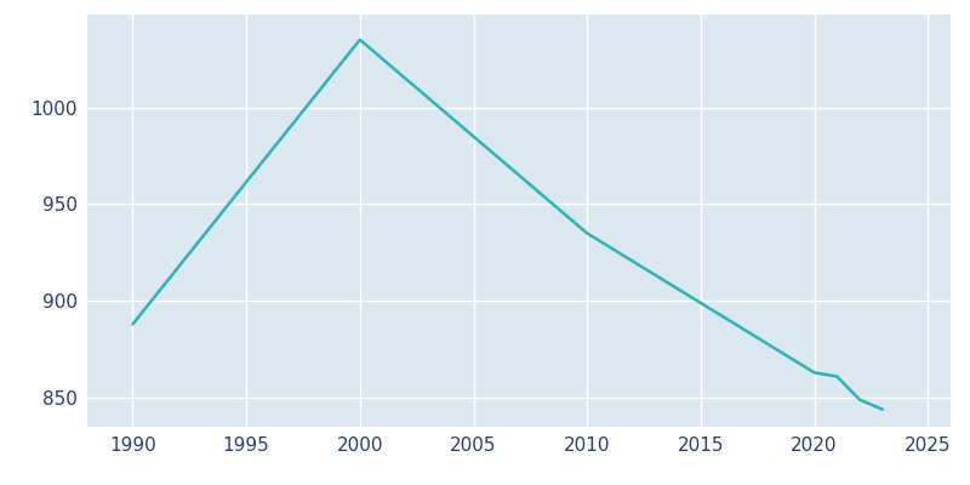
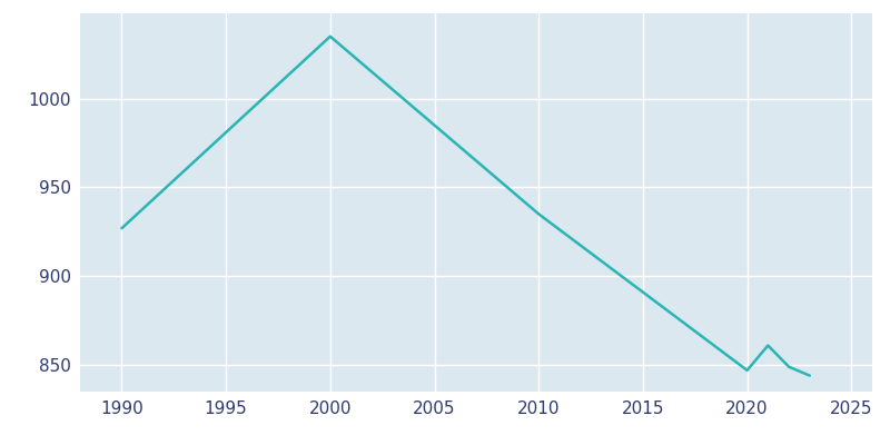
1990: 888 -> 927
2020: 863 -> 847
